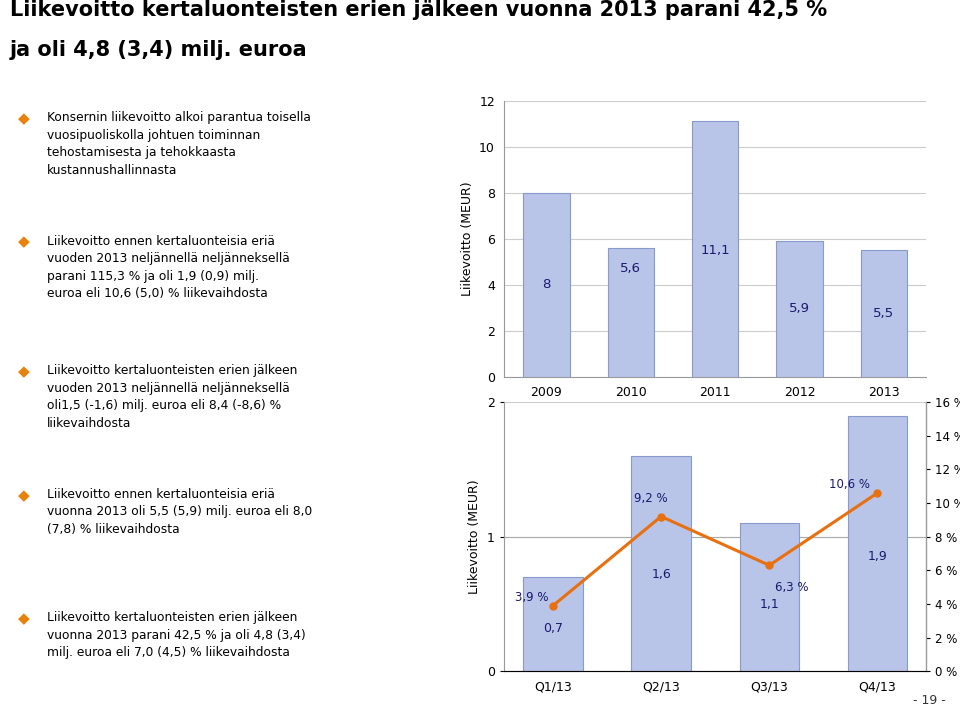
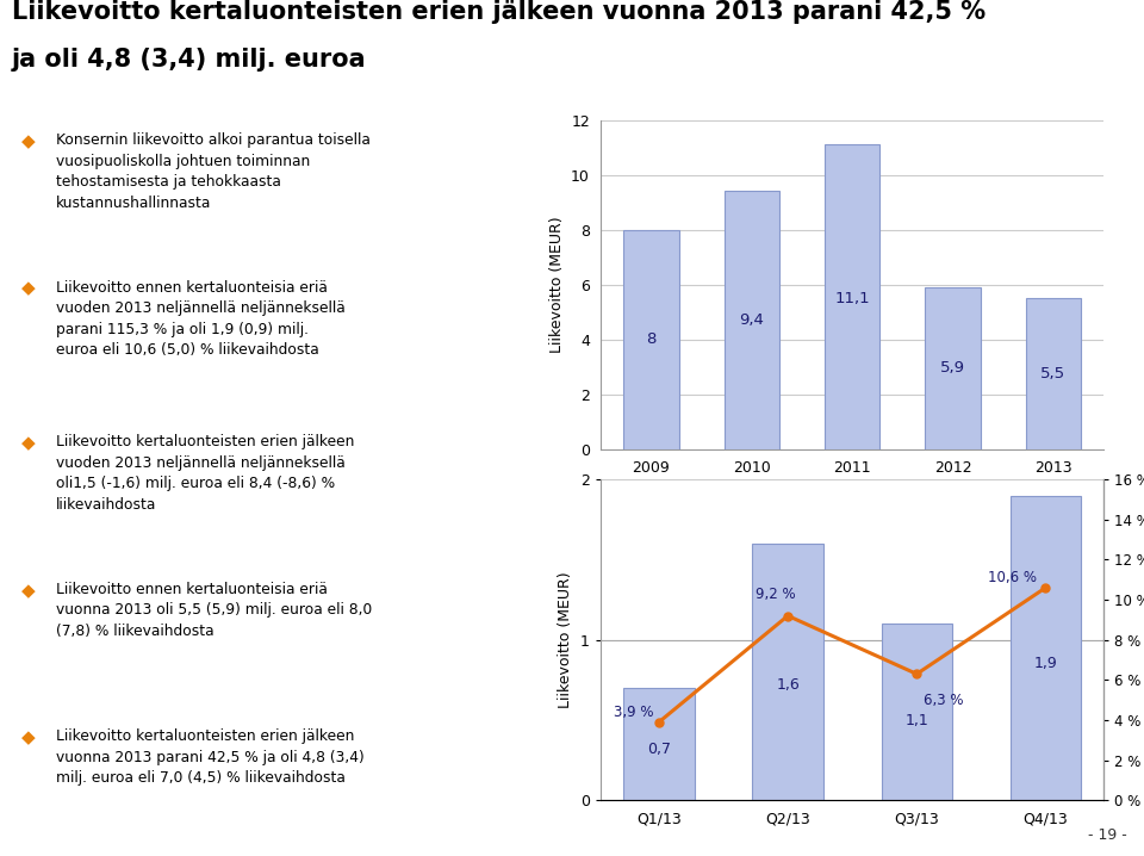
2010: 5,6 -> 9,4
